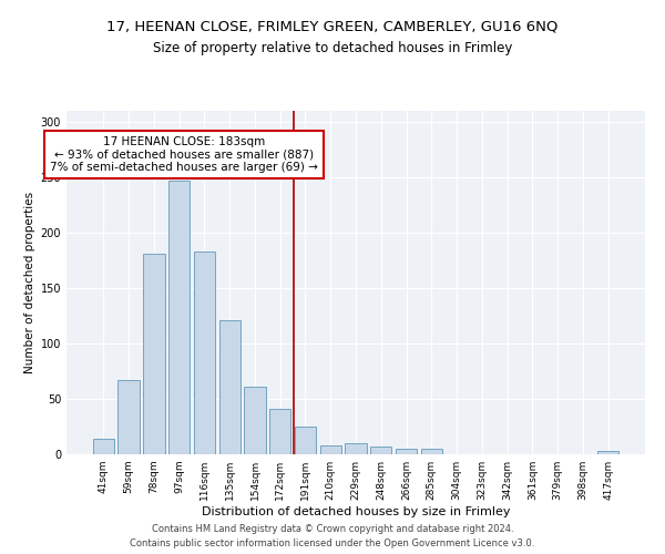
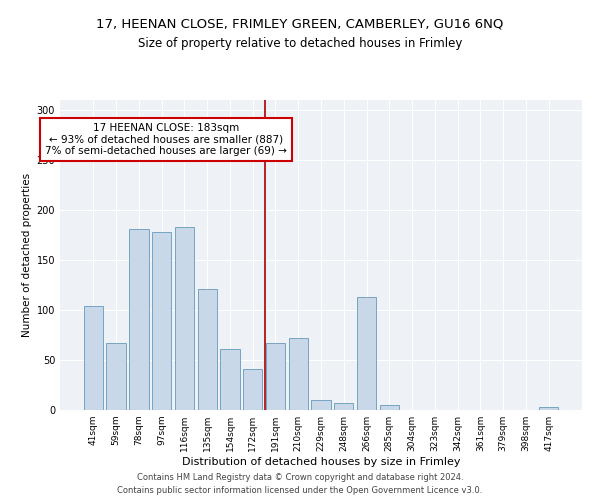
41sqm: 14 -> 104
97sqm: 247 -> 178
191sqm: 25 -> 67
210sqm: 8 -> 72
266sqm: 5 -> 113
